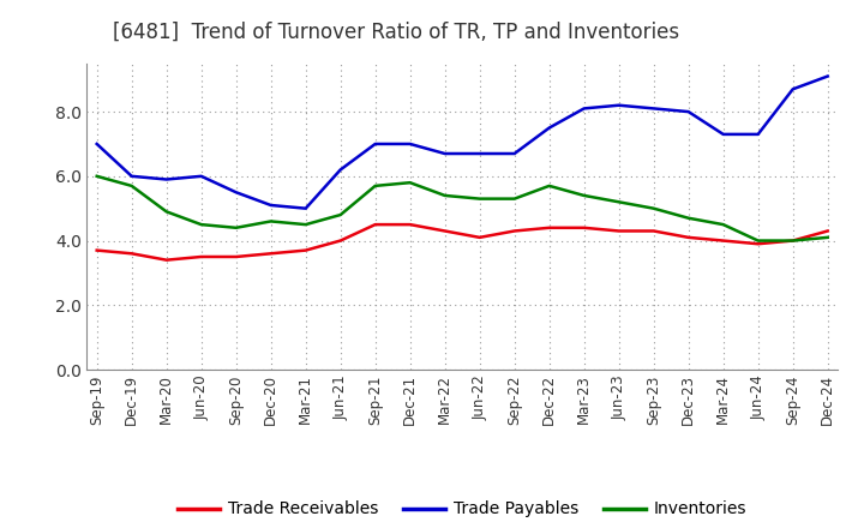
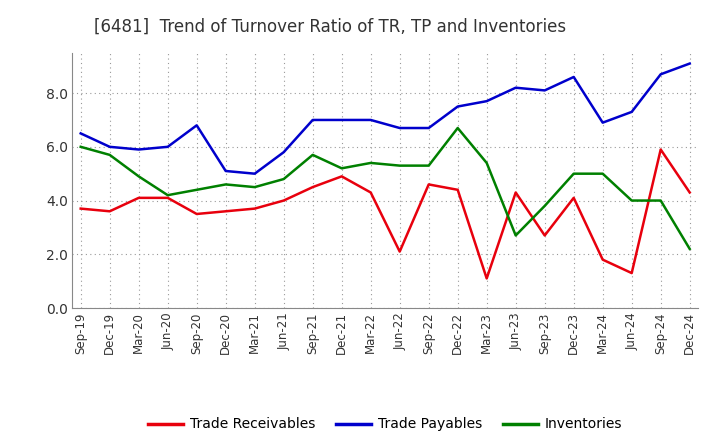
Trade Payables/Sep-19: 7.0 -> 6.5
Trade Receivables/Mar-20: 3.4 -> 4.1
Trade Receivables/Jun-20: 3.5 -> 4.1
Inventories/Jun-20: 4.5 -> 4.2
Trade Payables/Sep-20: 5.5 -> 6.8
Trade Payables/Jun-21: 6.2 -> 5.8
Trade Receivables/Dec-21: 4.5 -> 4.9
Inventories/Dec-21: 5.8 -> 5.2
Trade Payables/Mar-22: 6.7 -> 7.0
Trade Receivables/Jun-22: 4.1 -> 2.1
Trade Receivables/Sep-22: 4.3 -> 4.6
Inventories/Dec-22: 5.7 -> 6.7
Trade Receivables/Mar-23: 4.4 -> 1.1
Trade Payables/Mar-23: 8.1 -> 7.7
Inventories/Jun-23: 5.2 -> 2.7
Trade Receivables/Sep-23: 4.3 -> 2.7
Inventories/Sep-23: 5.0 -> 3.8
Trade Payables/Dec-23: 8.0 -> 8.6
Inventories/Dec-23: 4.7 -> 5.0
Trade Receivables/Mar-24: 4.0 -> 1.8
Trade Payables/Mar-24: 7.3 -> 6.9
Inventories/Mar-24: 4.5 -> 5.0
Trade Receivables/Jun-24: 3.9 -> 1.3
Trade Receivables/Sep-24: 4.0 -> 5.9
Inventories/Dec-24: 4.1 -> 2.2
